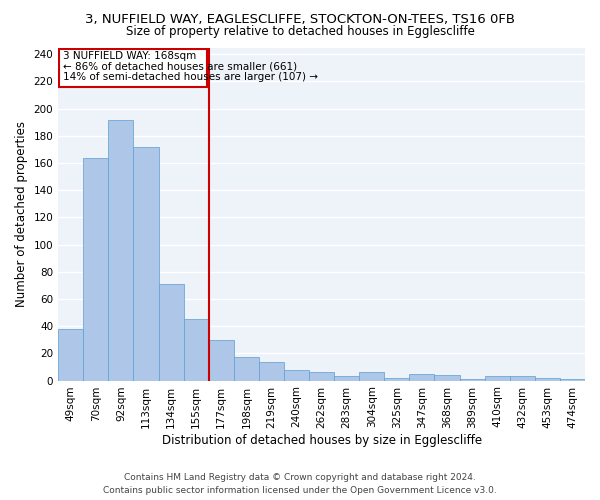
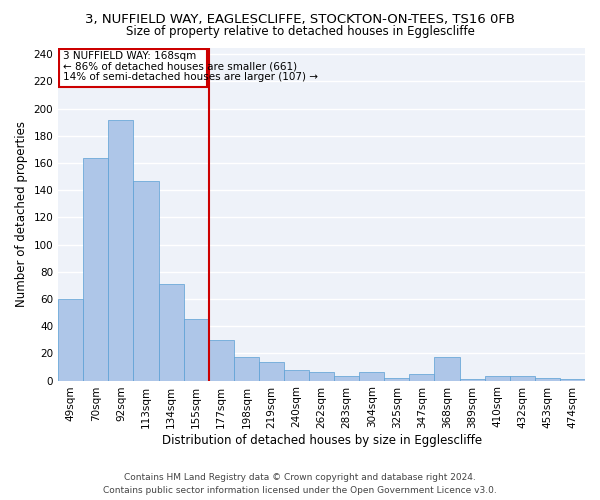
49sqm: 38 -> 60
113sqm: 172 -> 147
368sqm: 4 -> 17
